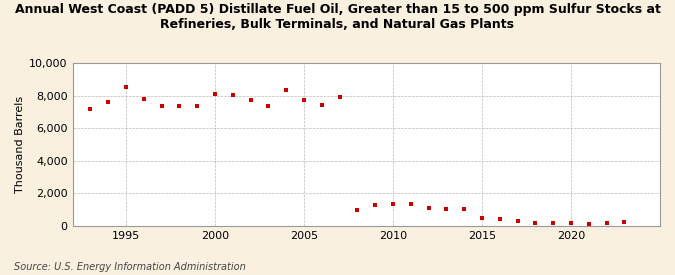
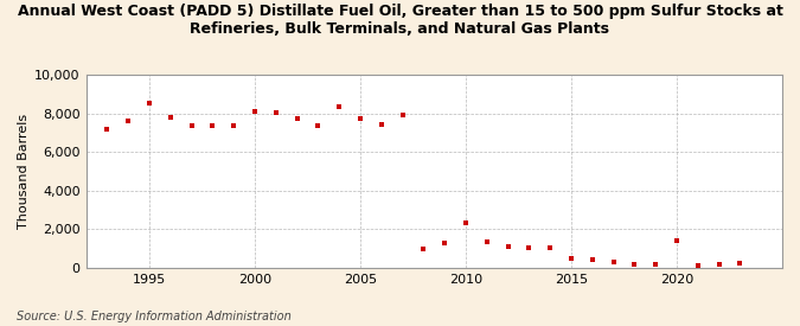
2010: 1,400 -> 2,300
2020: 200 -> 1,400
